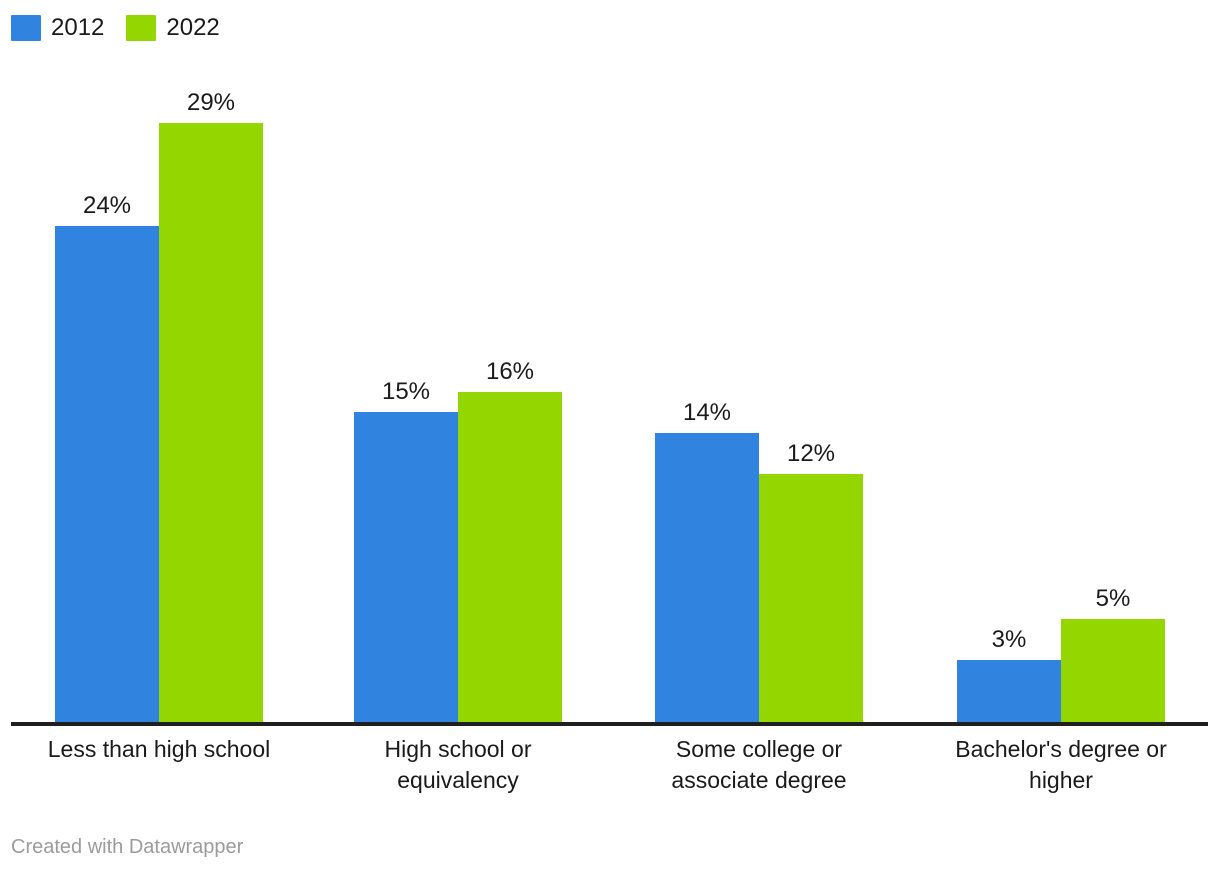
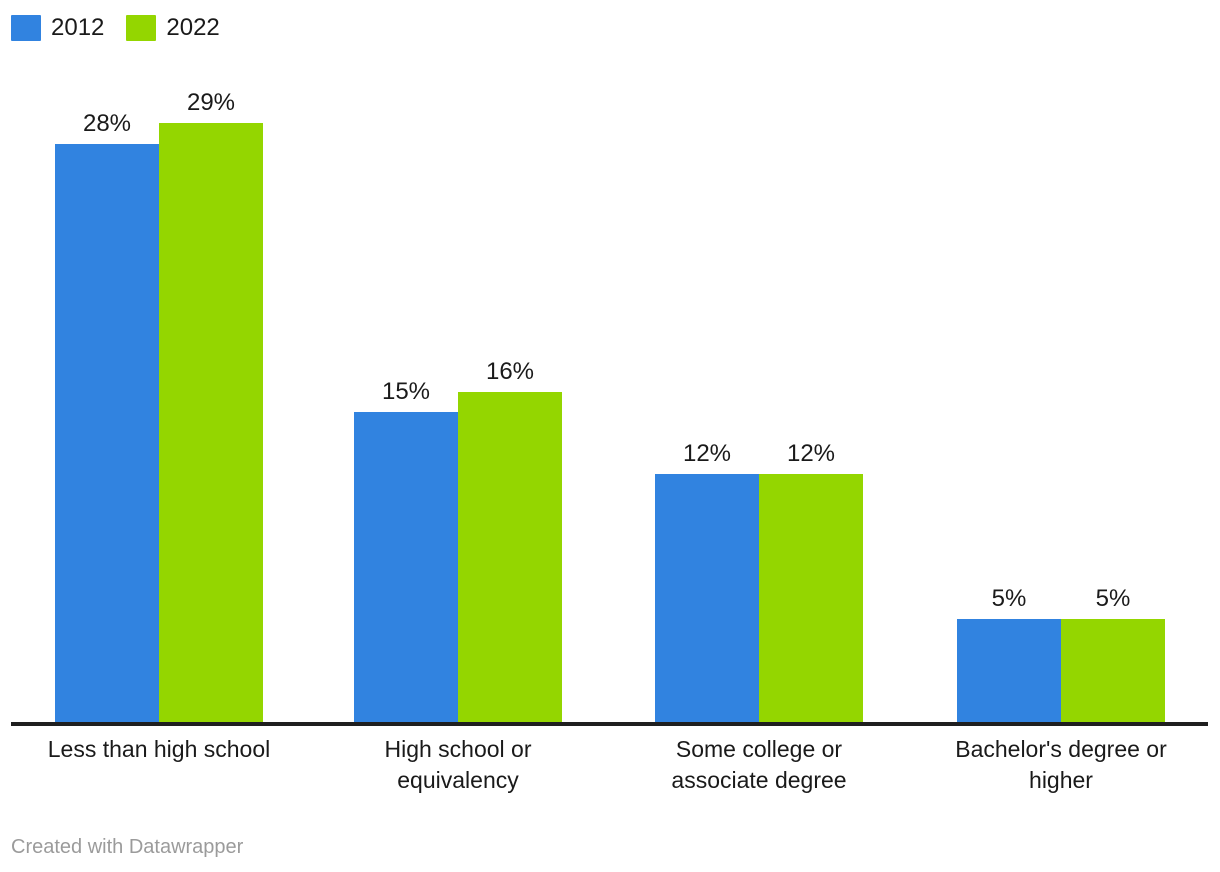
2012/Less than high school: 24% -> 28%
2012/Some college or associate degree: 14% -> 12%
2012/Bachelor's degree or higher: 3% -> 5%
